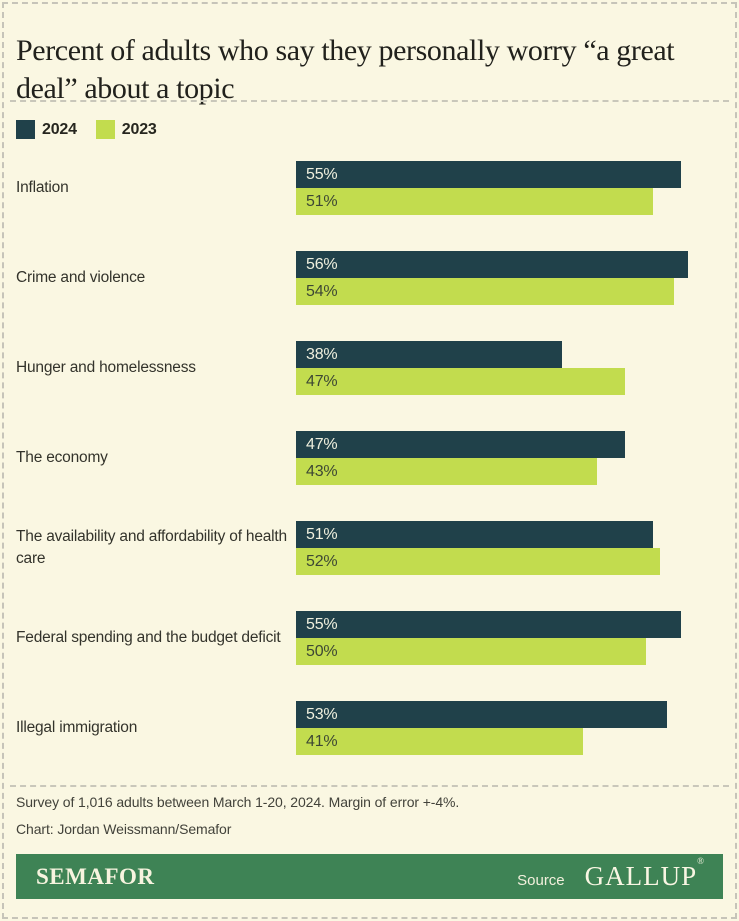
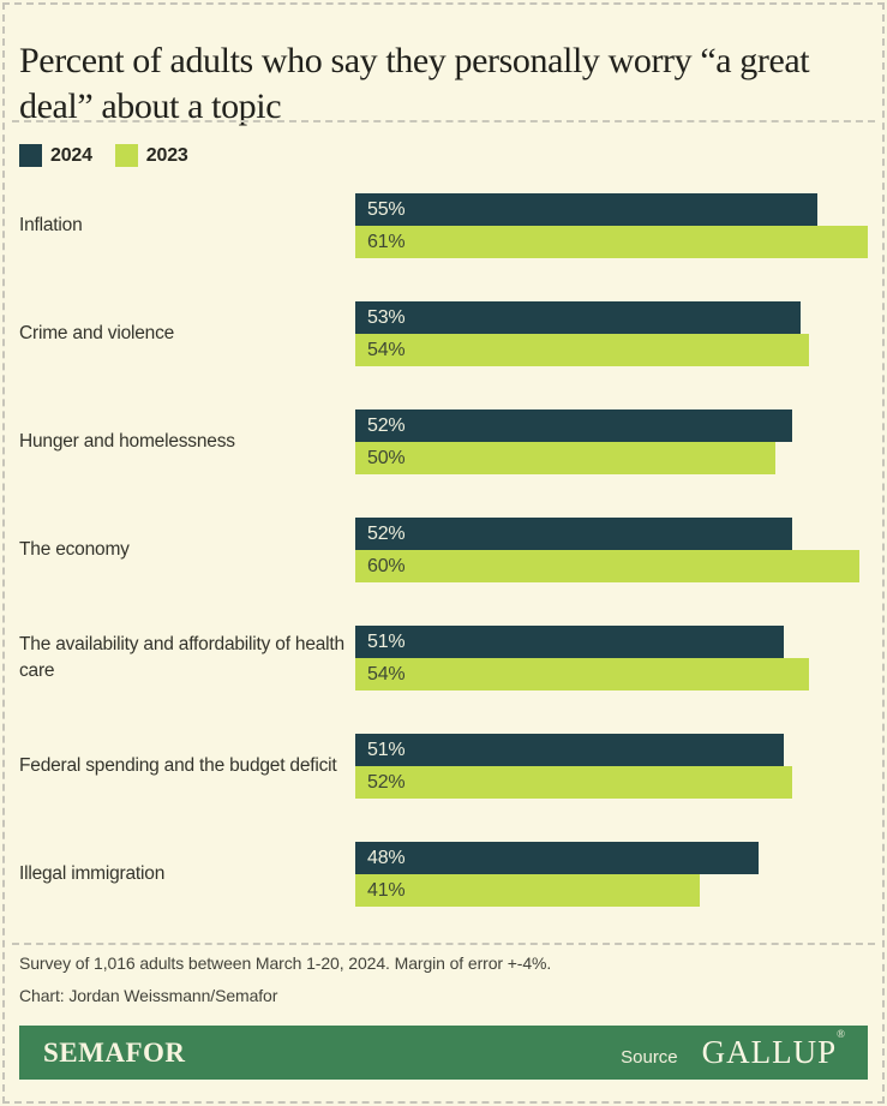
2023/Inflation: 51% -> 61%
2024/Crime and violence: 56% -> 53%
2024/Hunger and homelessness: 38% -> 52%
2023/Hunger and homelessness: 47% -> 50%
2024/The economy: 47% -> 52%
2023/The economy: 43% -> 60%
2023/The availability and affordability of health care: 52% -> 54%
2024/Federal spending and the budget deficit: 55% -> 51%
2023/Federal spending and the budget deficit: 50% -> 52%
2024/Illegal immigration: 53% -> 48%
